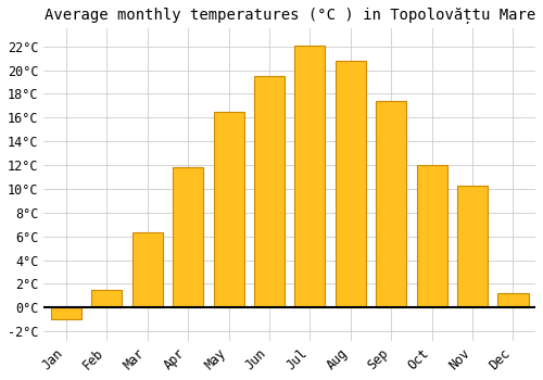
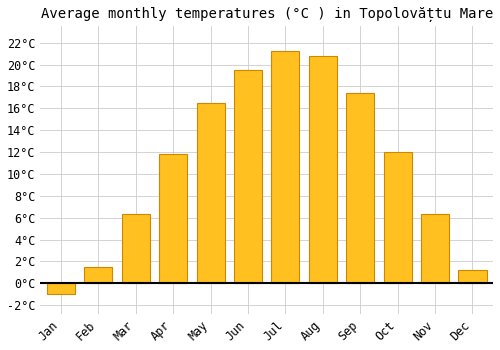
Jul: 22.1°C -> 21.2°C
Nov: 10.3°C -> 6.3°C
